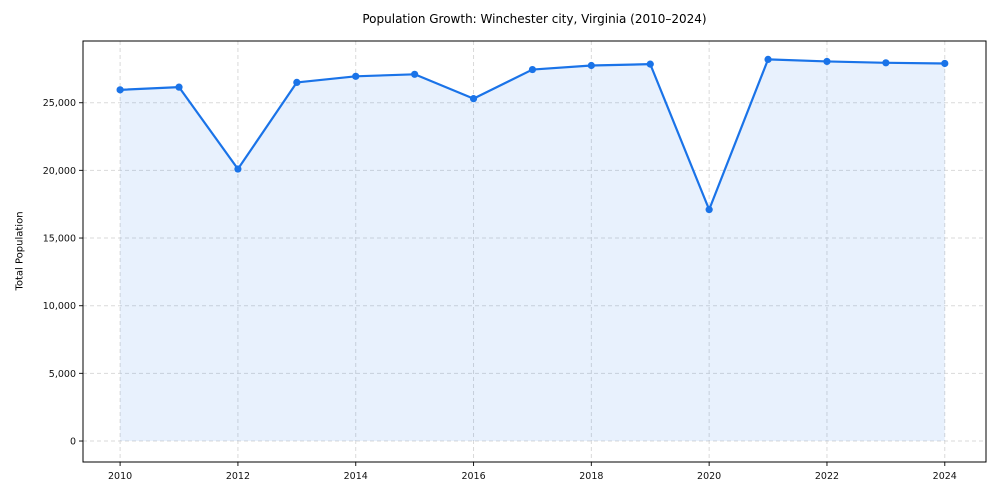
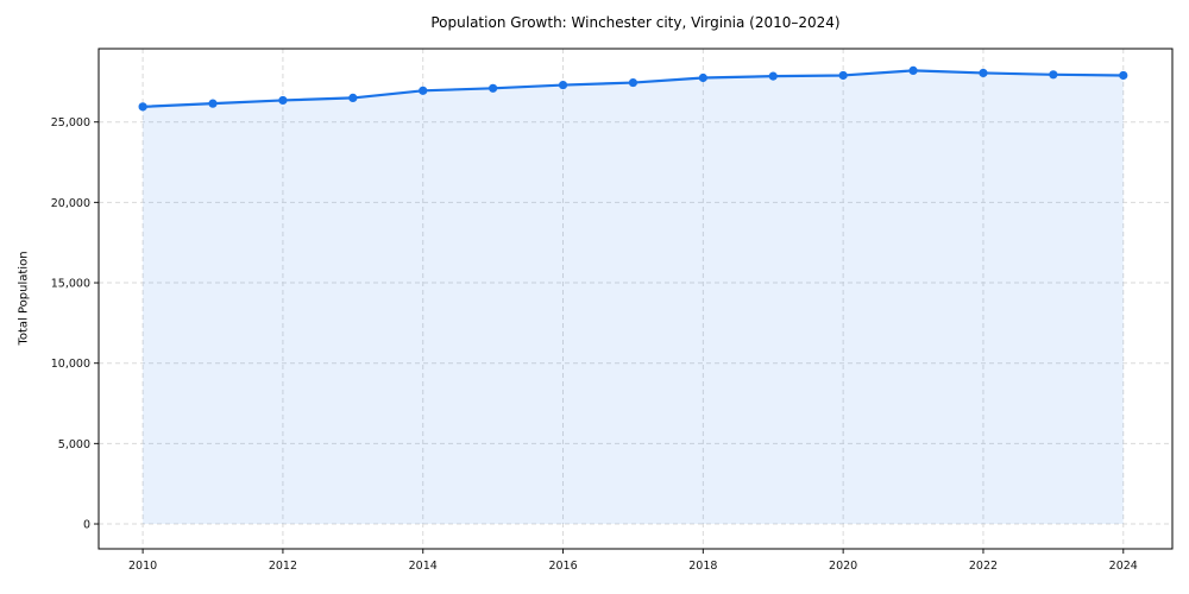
2012: 20100 -> 26400
2016: 25300 -> 27300
2020: 17100 -> 27900
